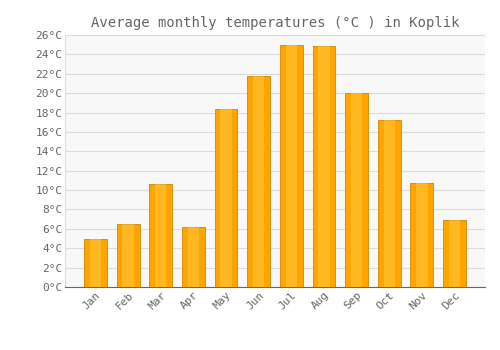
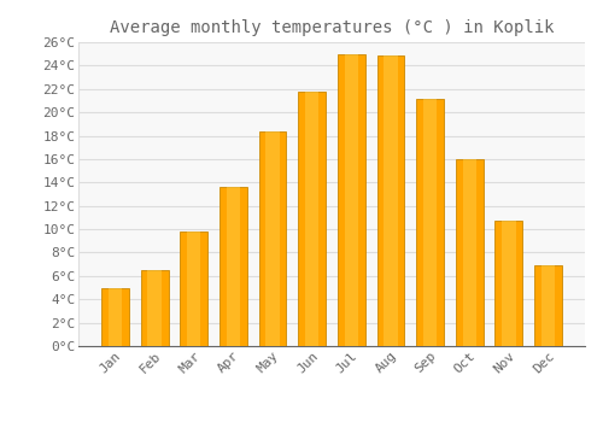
Mar: 10.6°C -> 9.8°C
Apr: 6.2°C -> 13.6°C
Sep: 20.0°C -> 21.1°C
Oct: 17.2°C -> 16.0°C
